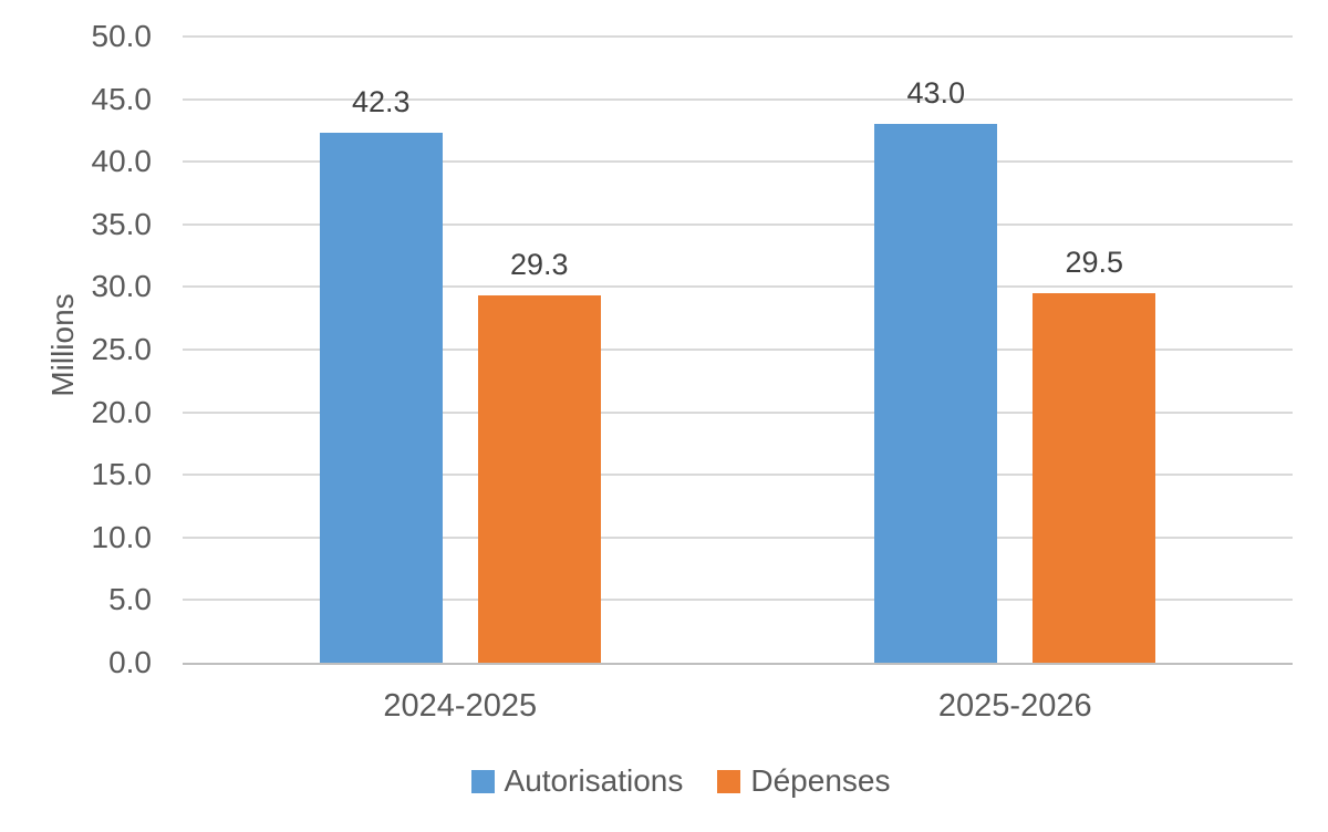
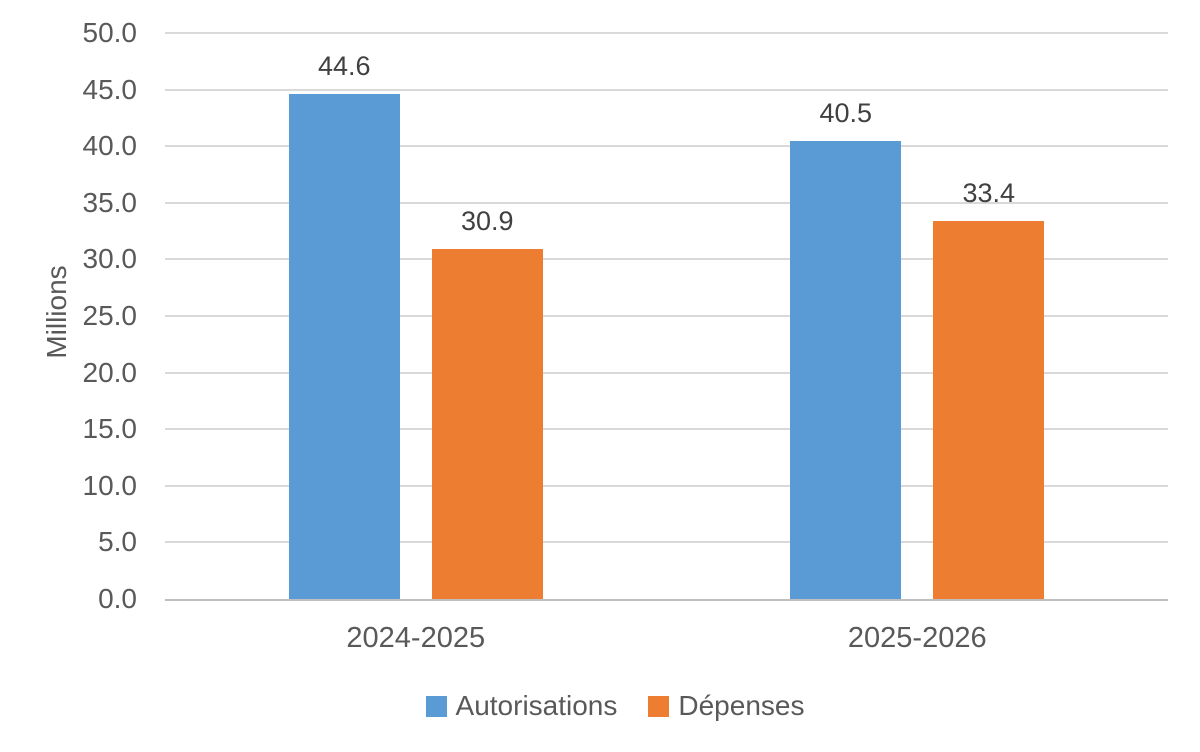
Autorisations/2024-2025: 42.3 -> 44.6
Dépenses/2024-2025: 29.3 -> 30.9
Autorisations/2025-2026: 43.0 -> 40.5
Dépenses/2025-2026: 29.5 -> 33.4
